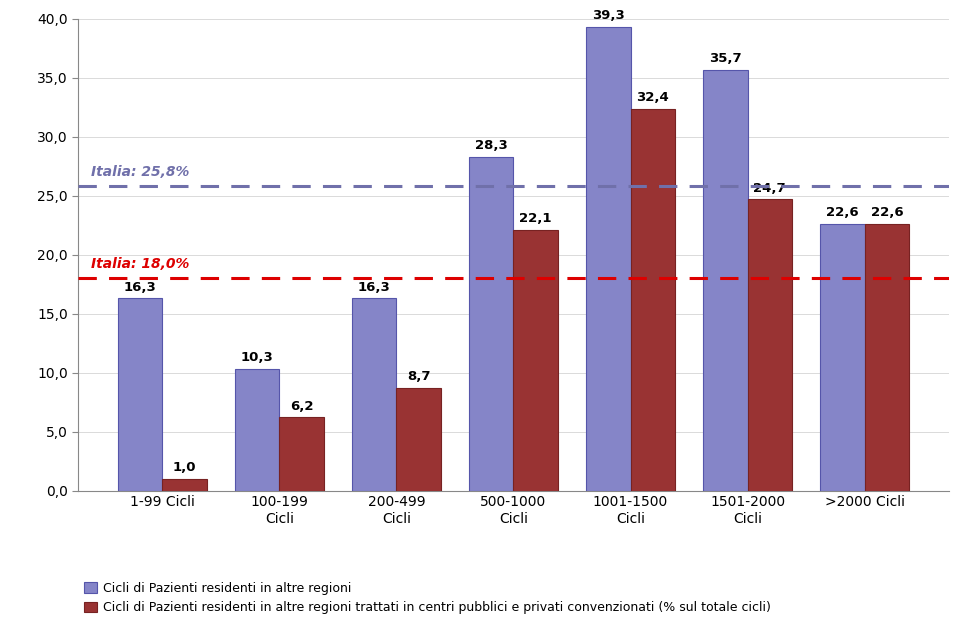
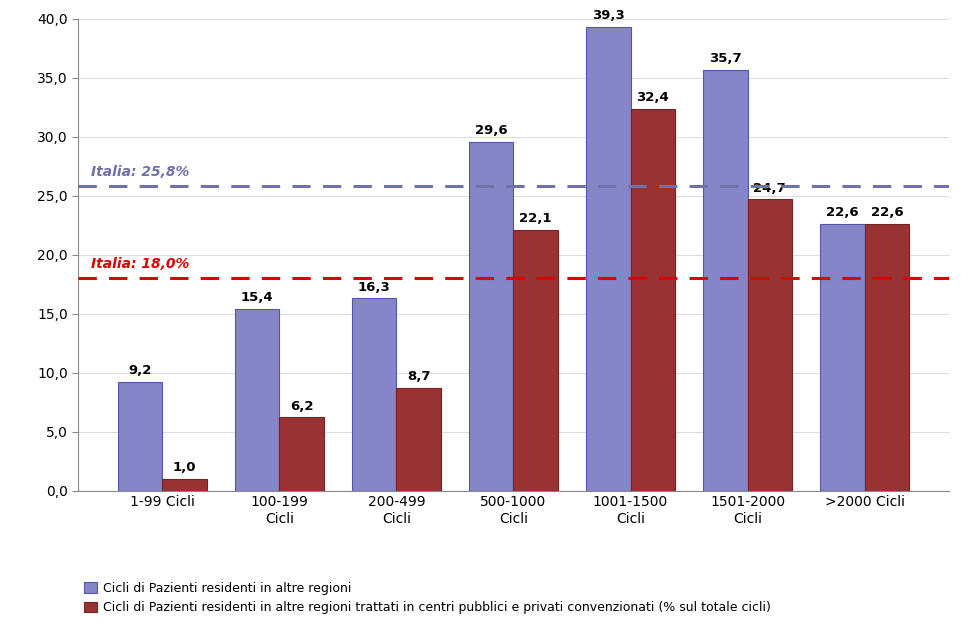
Cicli di Pazienti residenti in altre regioni/1-99 Cicli: 16,3 -> 9,2
Cicli di Pazienti residenti in altre regioni/100-199 Cicli: 10,3 -> 15,4
Cicli di Pazienti residenti in altre regioni/500-1000 Cicli: 28,3 -> 29,6
